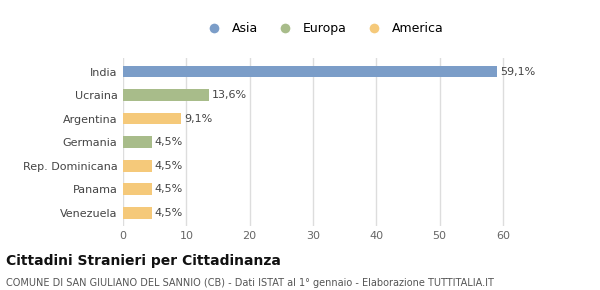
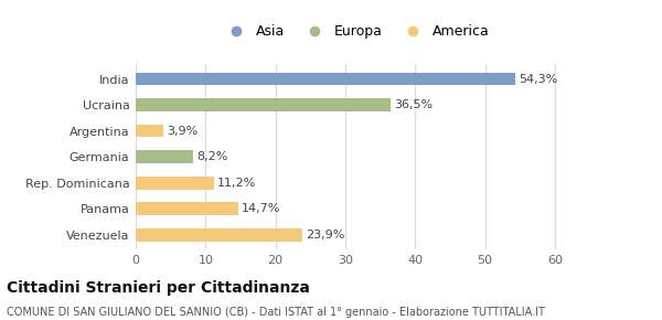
India: 59,1% -> 54,3%
Ucraina: 13,6% -> 36,5%
Argentina: 9,1% -> 3,9%
Germania: 4,5% -> 8,2%
Rep. Dominicana: 4,5% -> 11,2%
Panama: 4,5% -> 14,7%
Venezuela: 4,5% -> 23,9%
